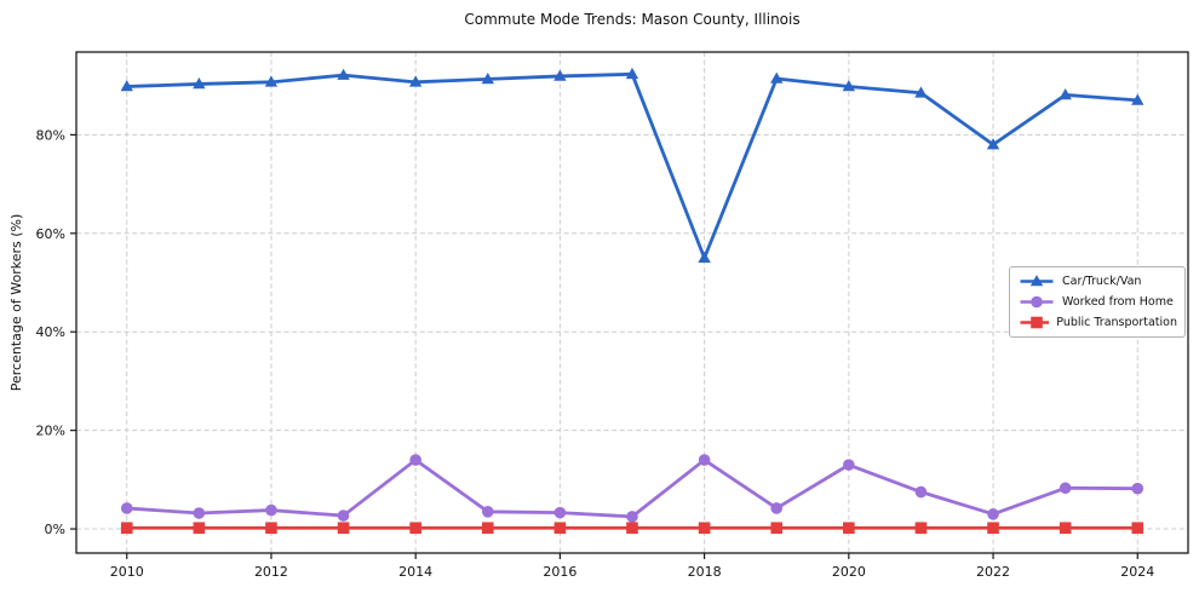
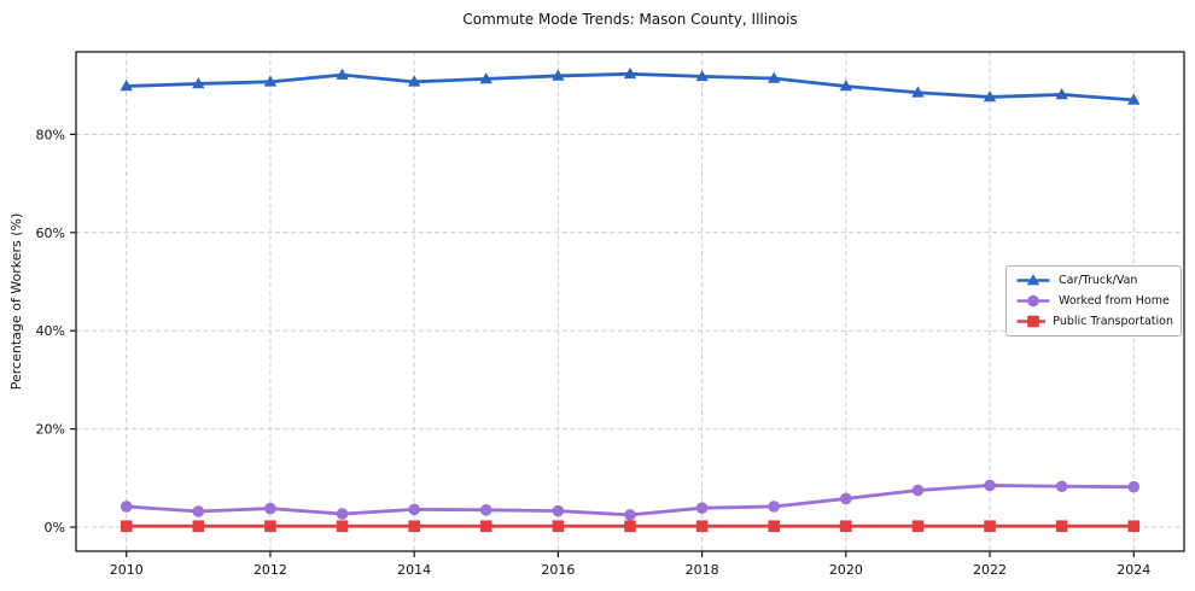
Worked from Home/2014: 14% -> 4%
Car/Truck/Van/2018: 55% -> 92%
Worked from Home/2018: 14% -> 4%
Worked from Home/2020: 13% -> 6%
Car/Truck/Van/2022: 78% -> 88%
Worked from Home/2022: 3% -> 8%
